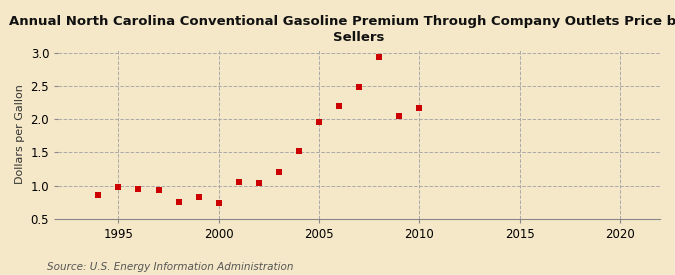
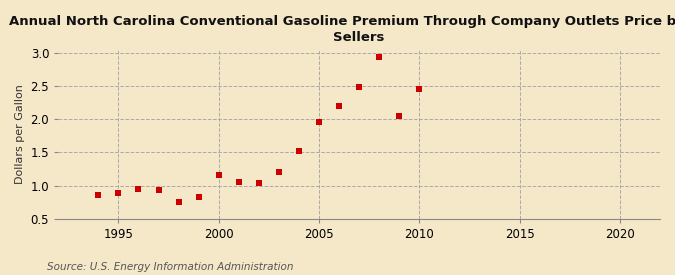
1995: 0.98 -> 0.88
2000: 0.74 -> 1.16
2010: 2.16 -> 2.46
